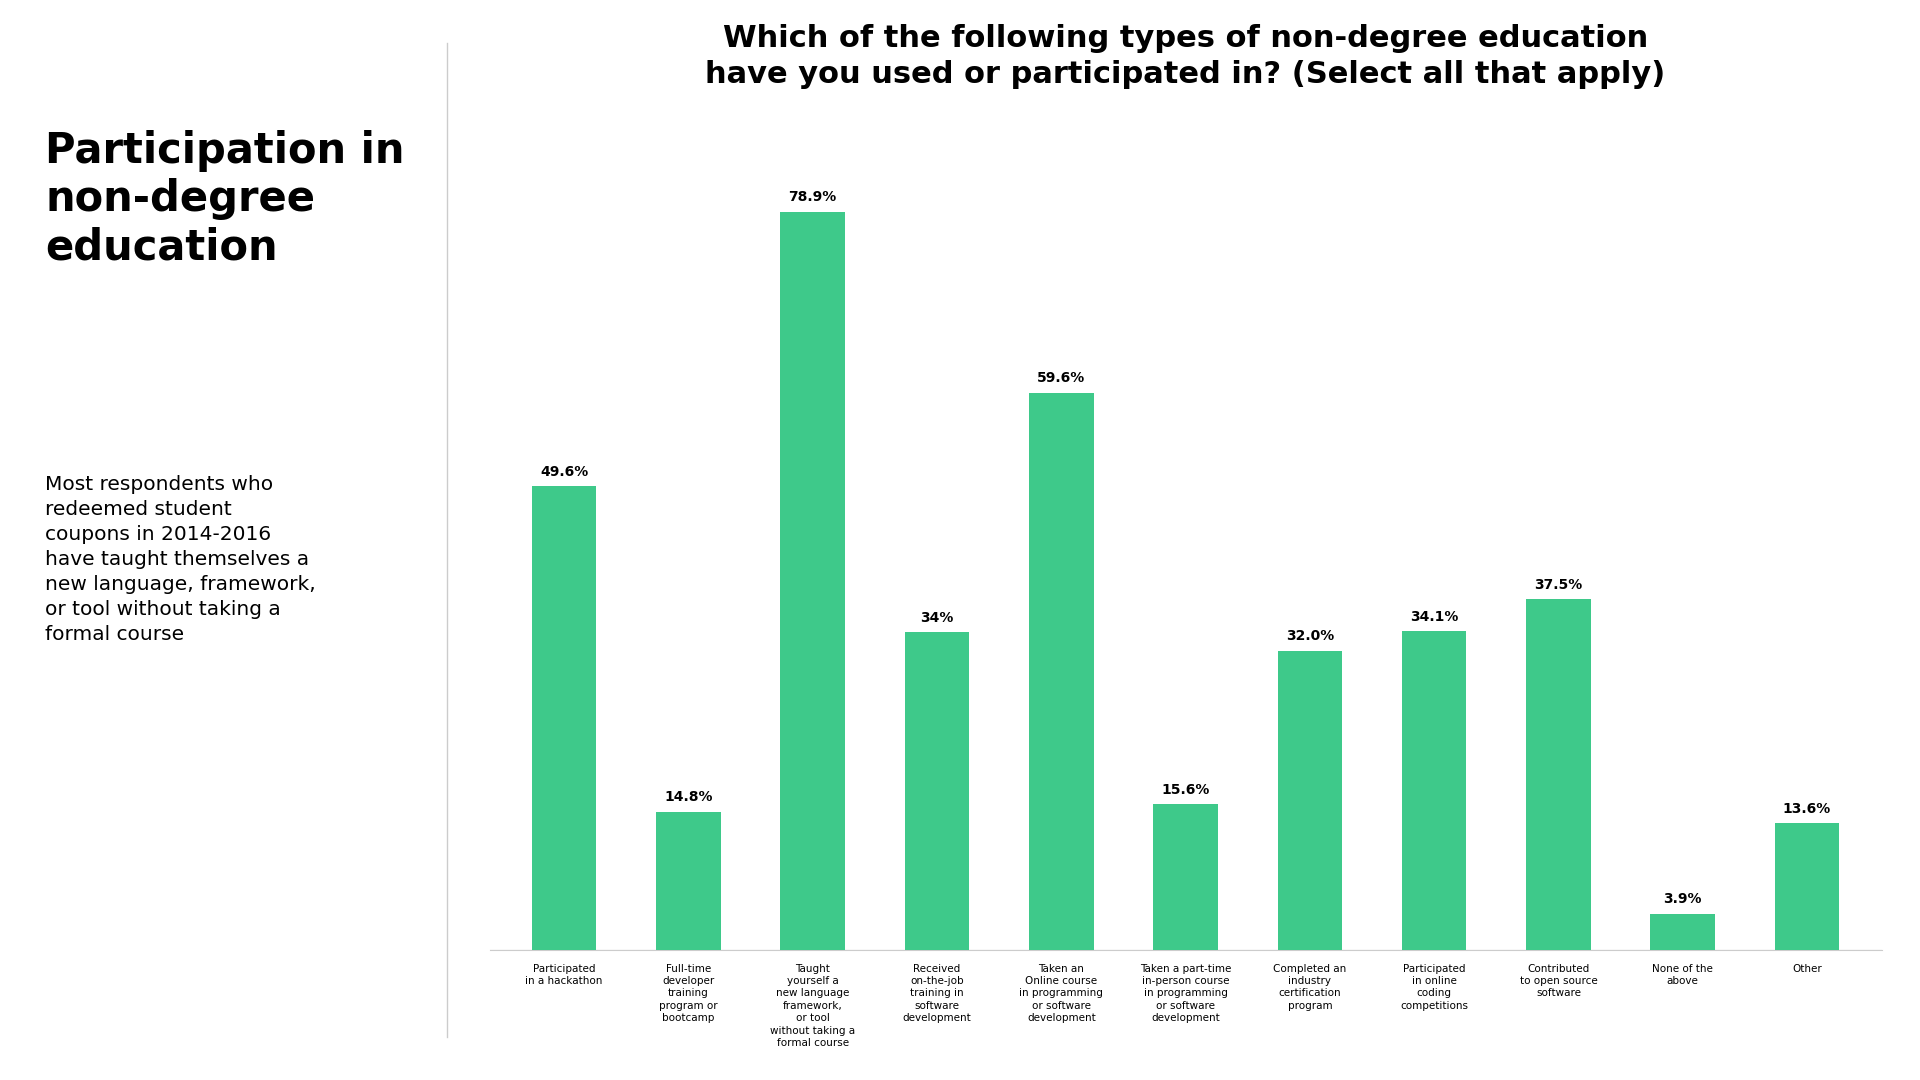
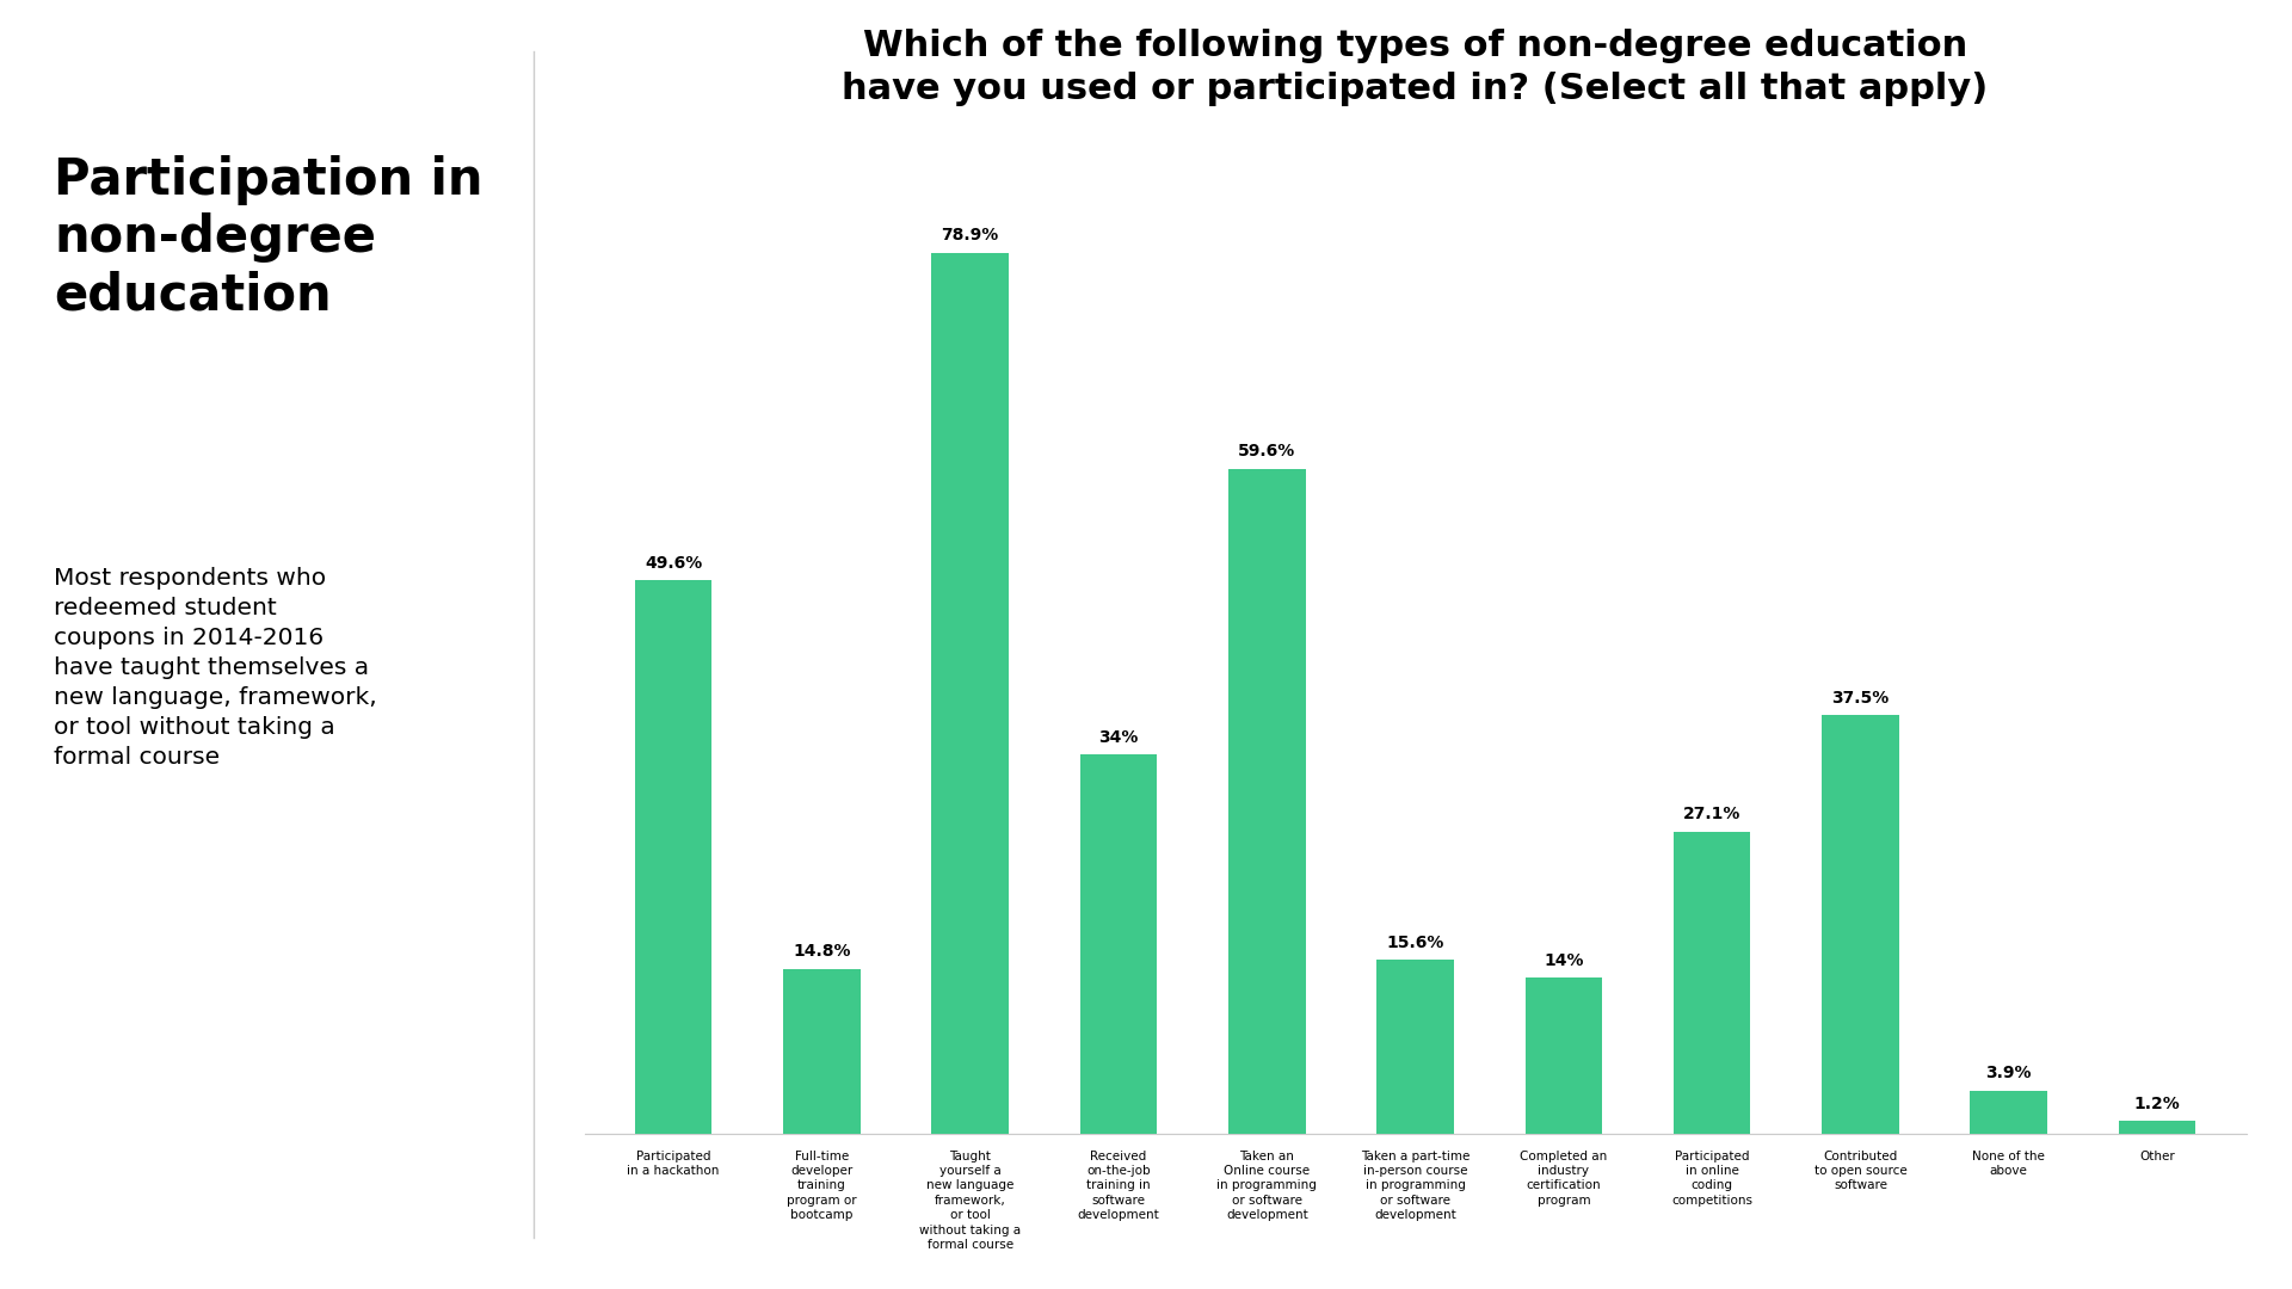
Completed an industry certification program: 32.0% -> 14%
Participated in online coding competitions: 34.1% -> 27.1%
Other: 13.6% -> 1.2%
